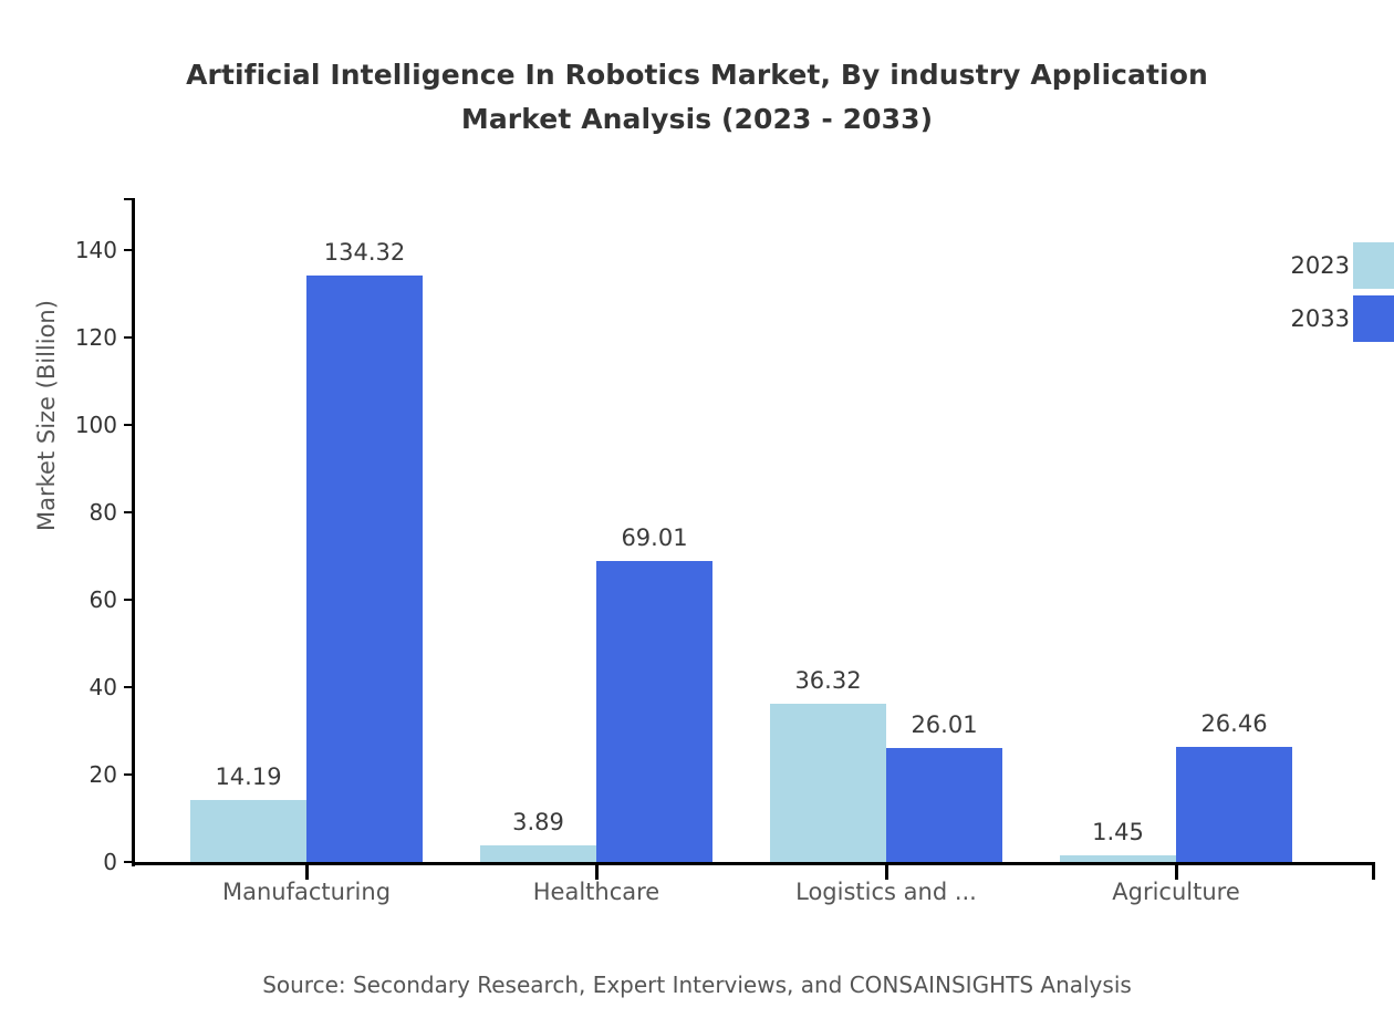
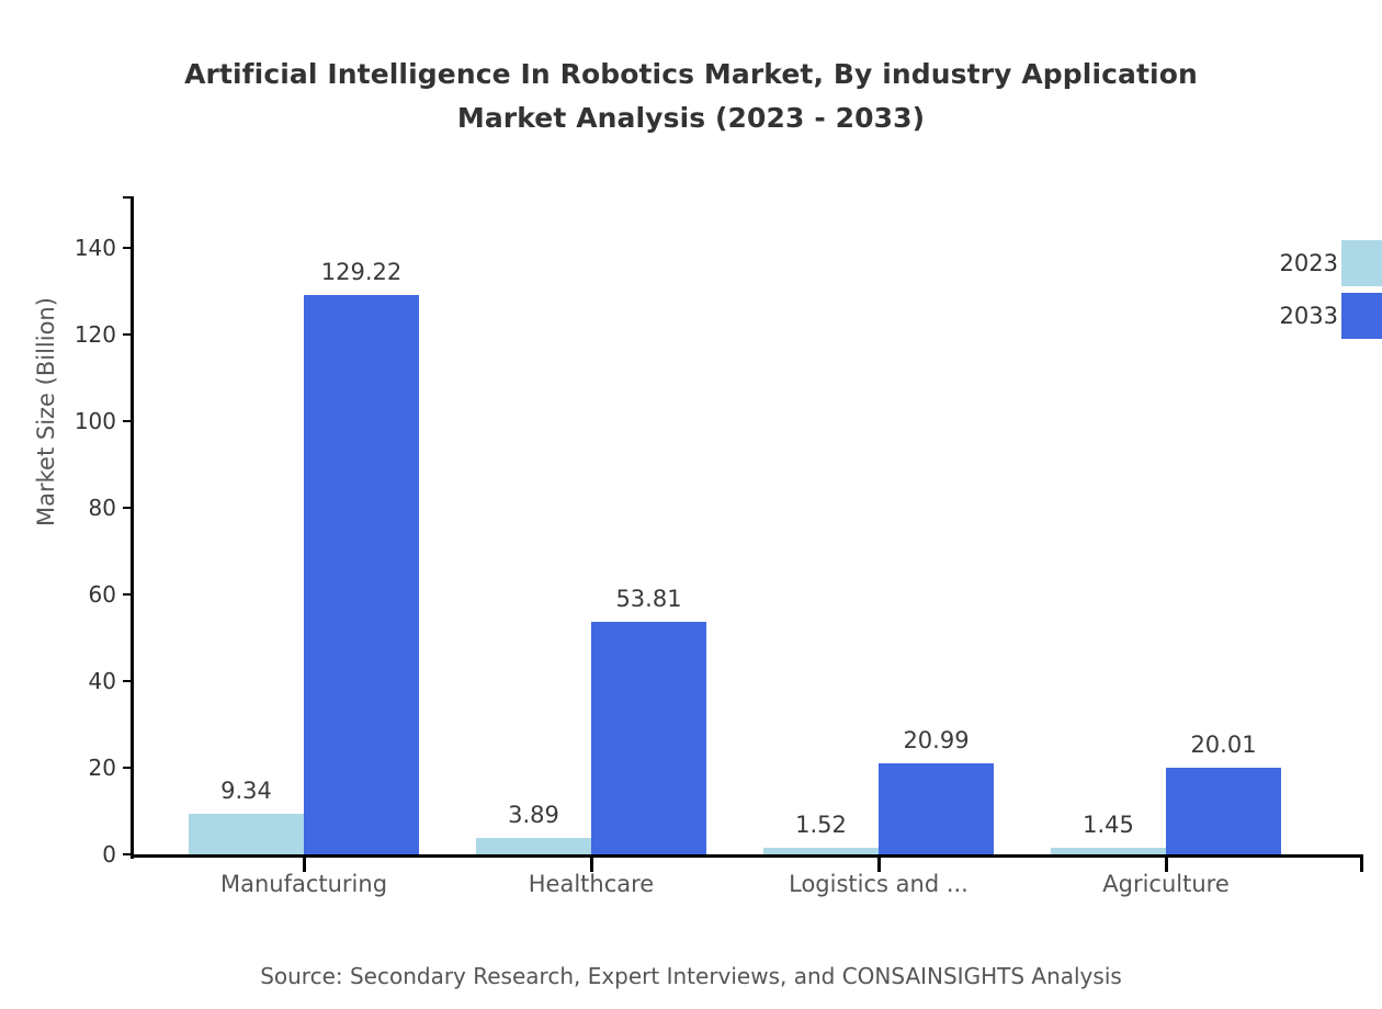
2023/Manufacturing: 14.19 -> 9.34
2033/Manufacturing: 134.32 -> 129.22
2033/Healthcare: 69.01 -> 53.81
2023/Logistics and ...: 36.32 -> 1.52
2033/Logistics and ...: 26.01 -> 20.99
2033/Agriculture: 26.46 -> 20.01
